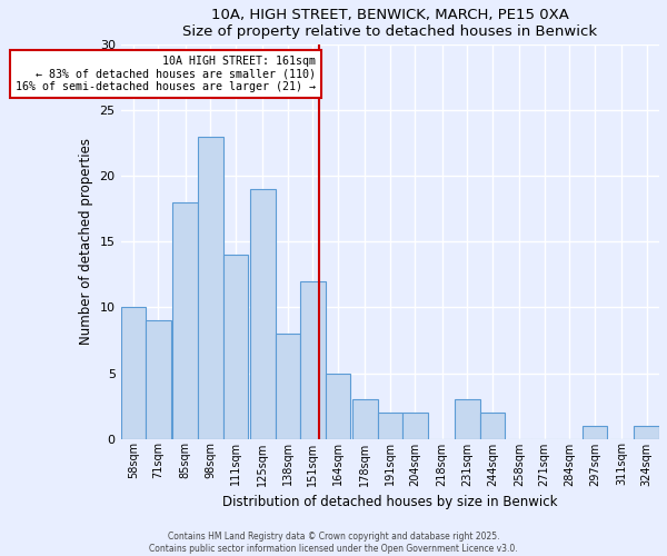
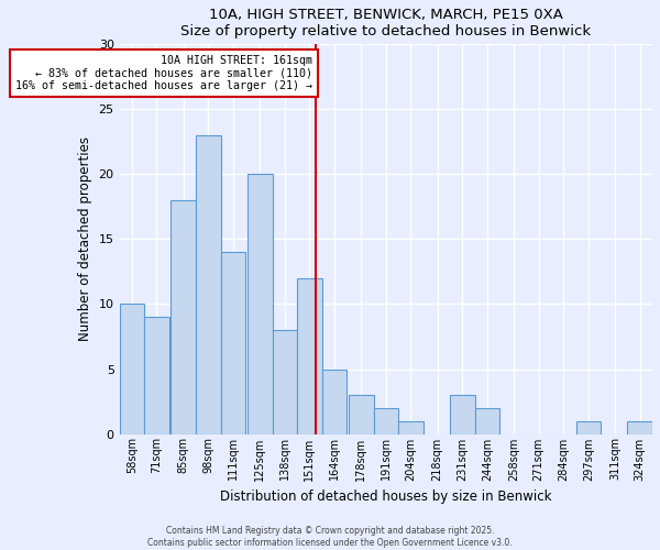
125sqm: 19 -> 20
204sqm: 2 -> 1
